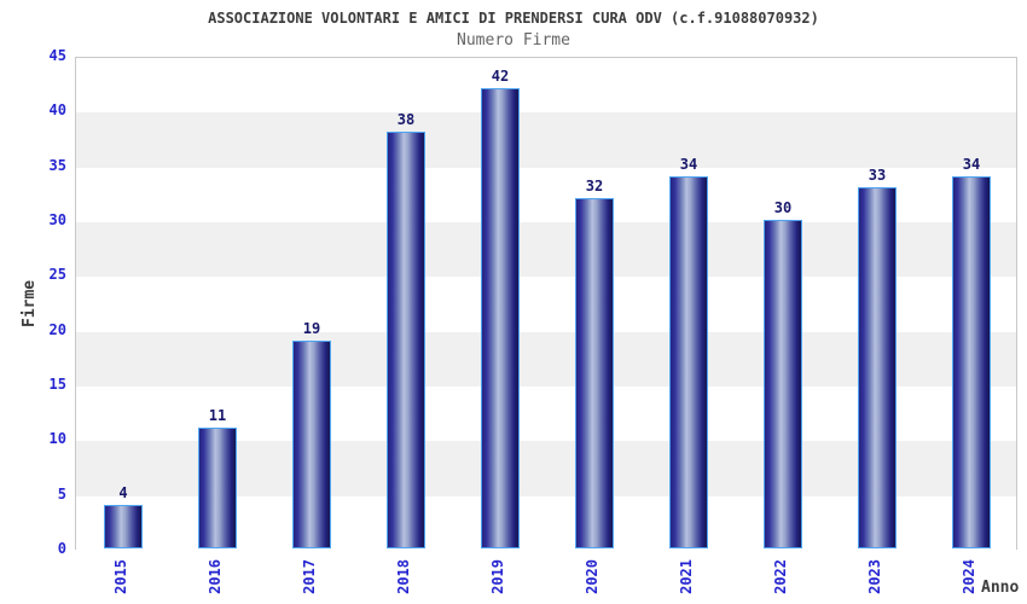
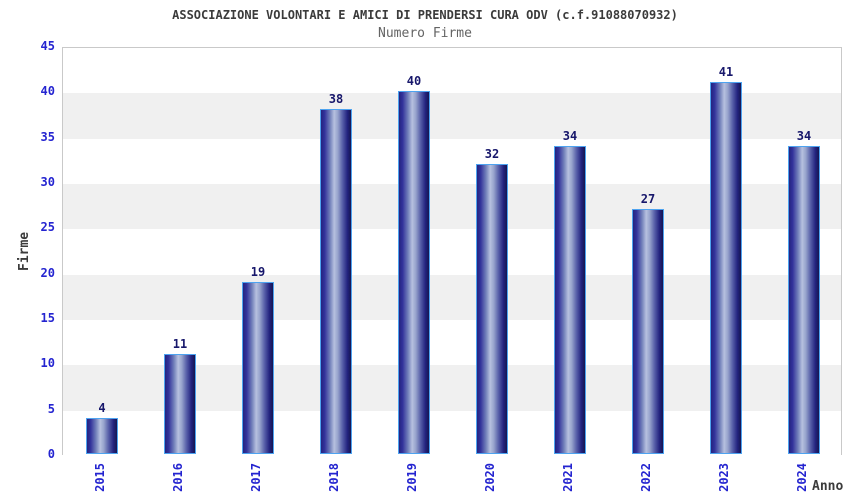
2019: 42 -> 40
2022: 30 -> 27
2023: 33 -> 41
